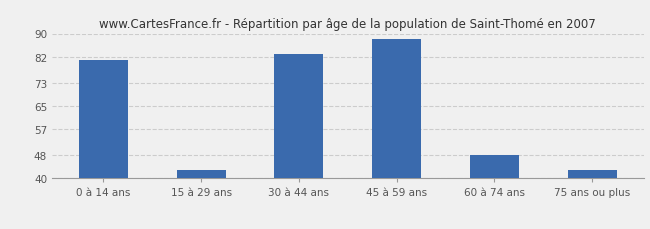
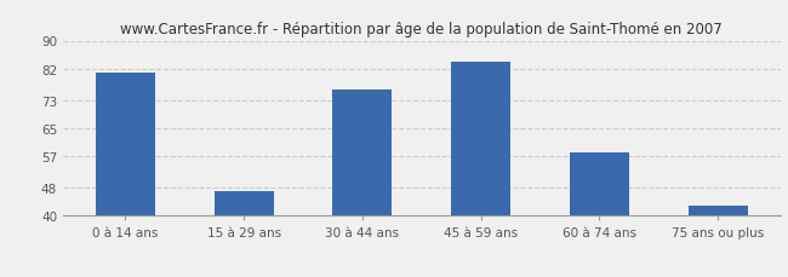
15 à 29 ans: 43 -> 47
30 à 44 ans: 83 -> 76
45 à 59 ans: 88 -> 84
60 à 74 ans: 48 -> 58
